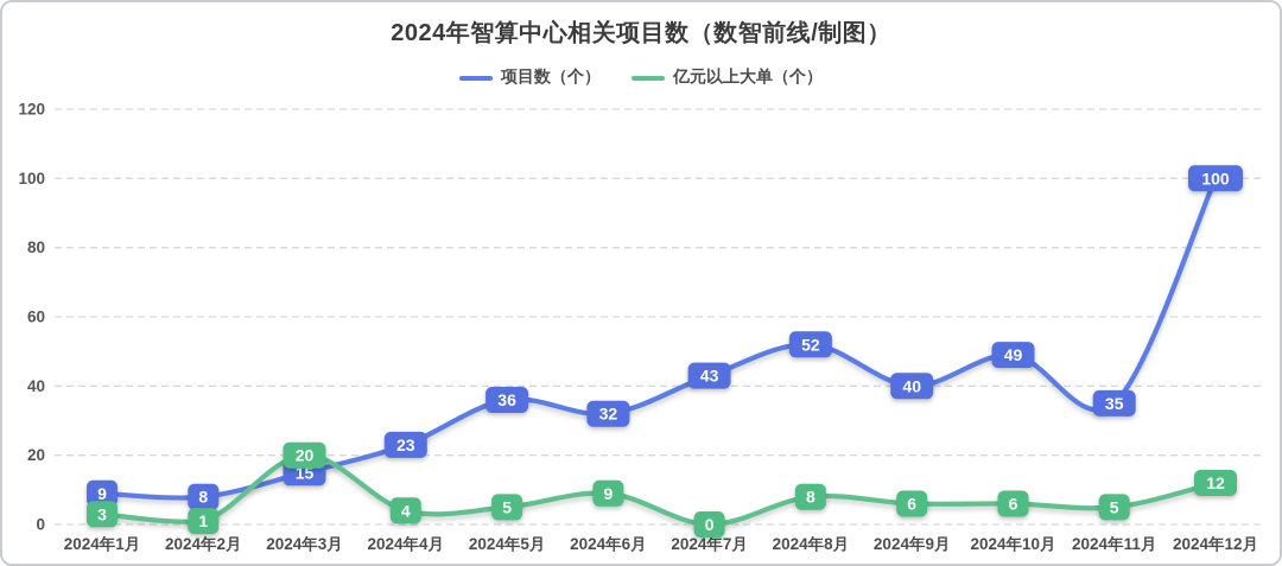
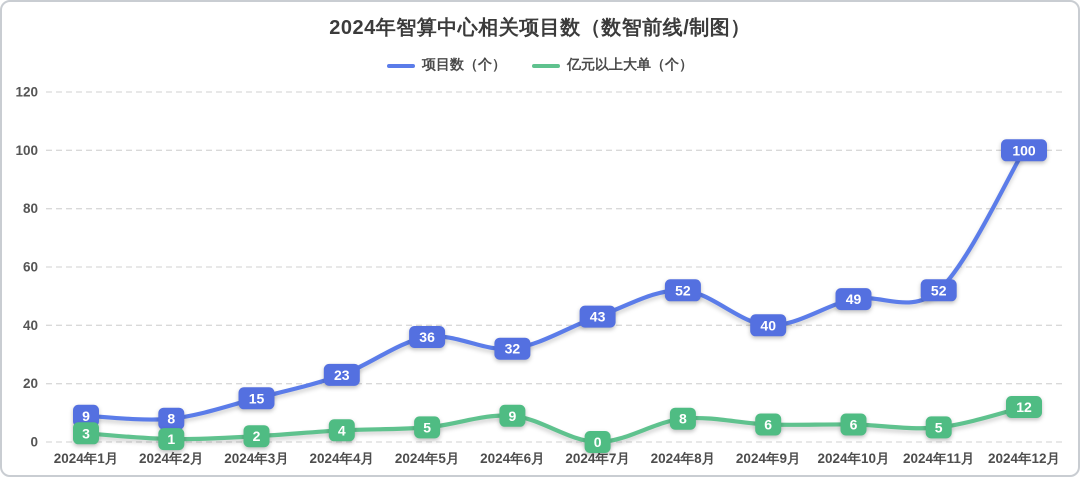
亿元以上大单（个）/2024年3月: 20 -> 2
项目数（个）/2024年11月: 35 -> 52
